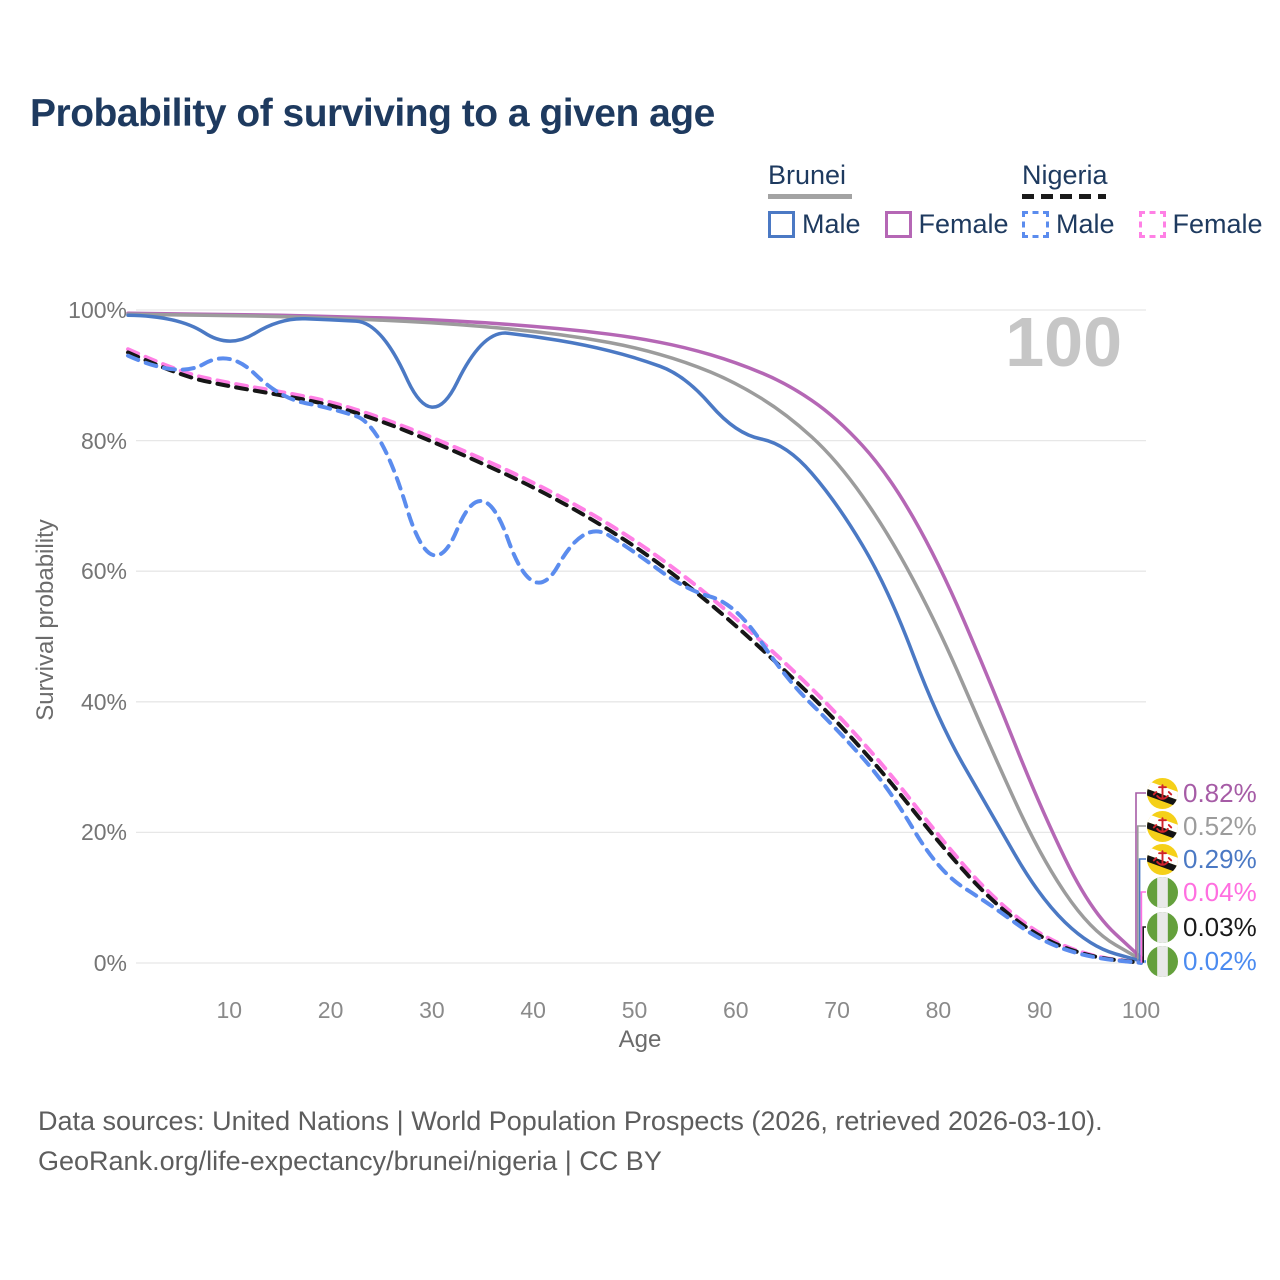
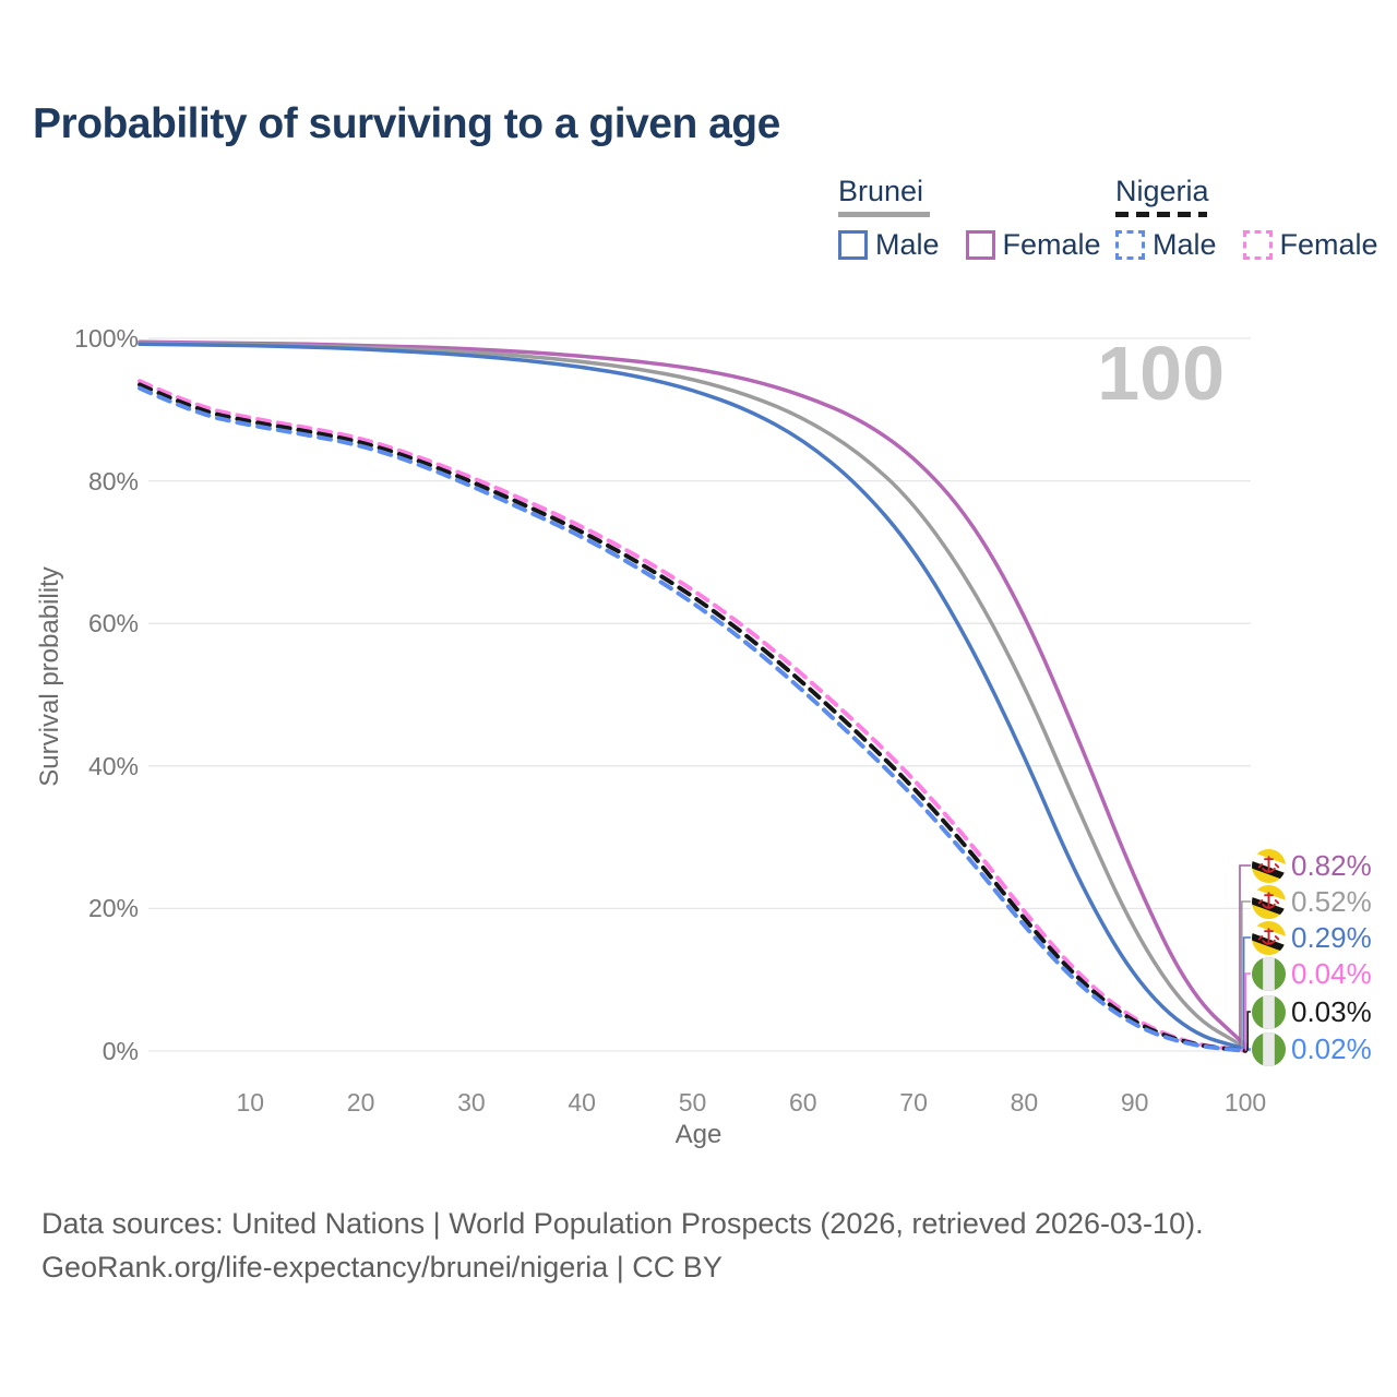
Brunei Male/10: 94% -> 99%
Nigeria Male/10: 94% -> 88%
Brunei Male/30: 81% -> 98%
Nigeria Male/30: 57% -> 79%
Nigeria Male/40: 54% -> 72%
Brunei Male/60: 81% -> 86%
Nigeria Male/60: 55% -> 51%
Brunei Male/80: 37% -> 42%
Nigeria Male/80: 14% -> 18%
